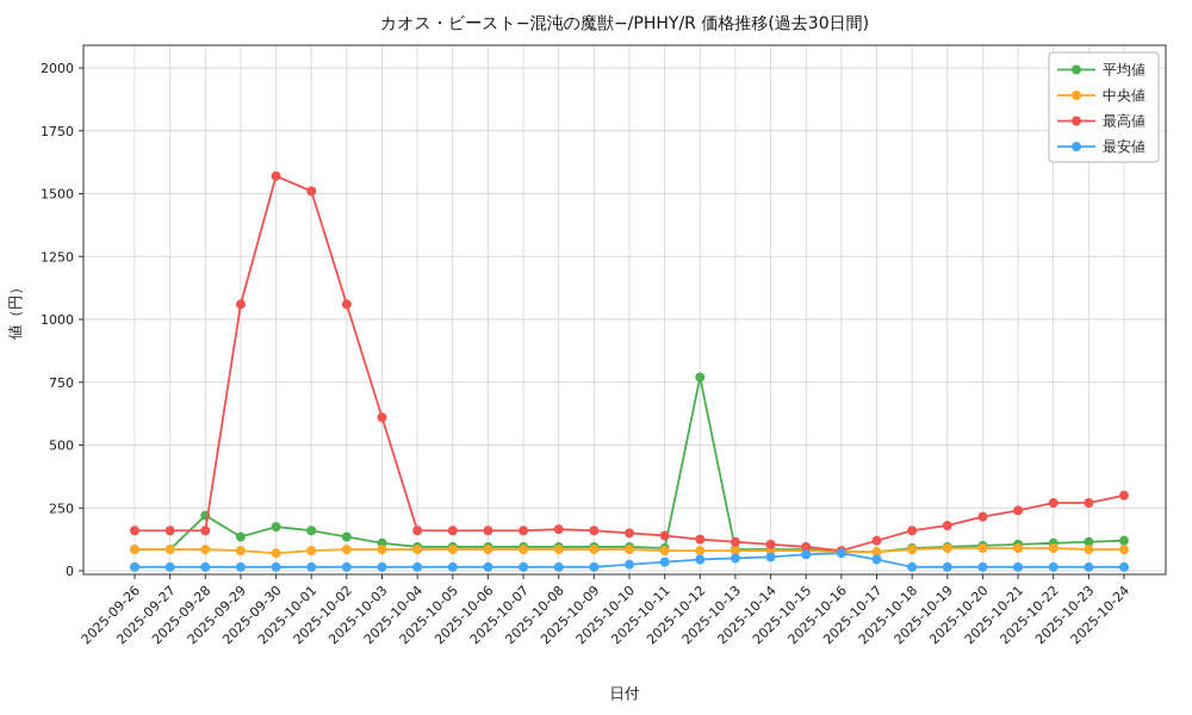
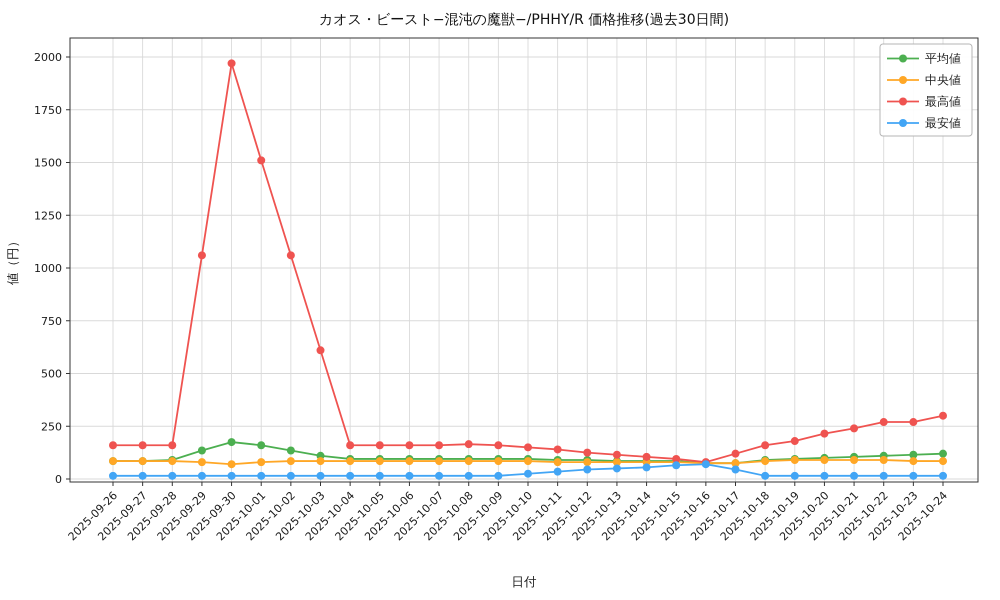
平均値/2025-09-28: 220 -> 90
最高値/2025-09-30: 1570 -> 1970
平均値/2025-10-12: 770 -> 90
